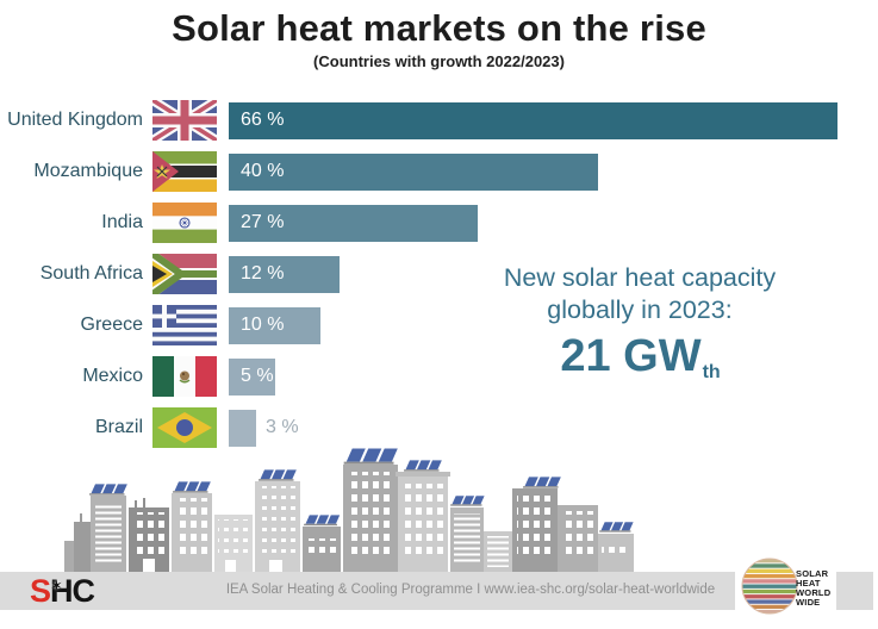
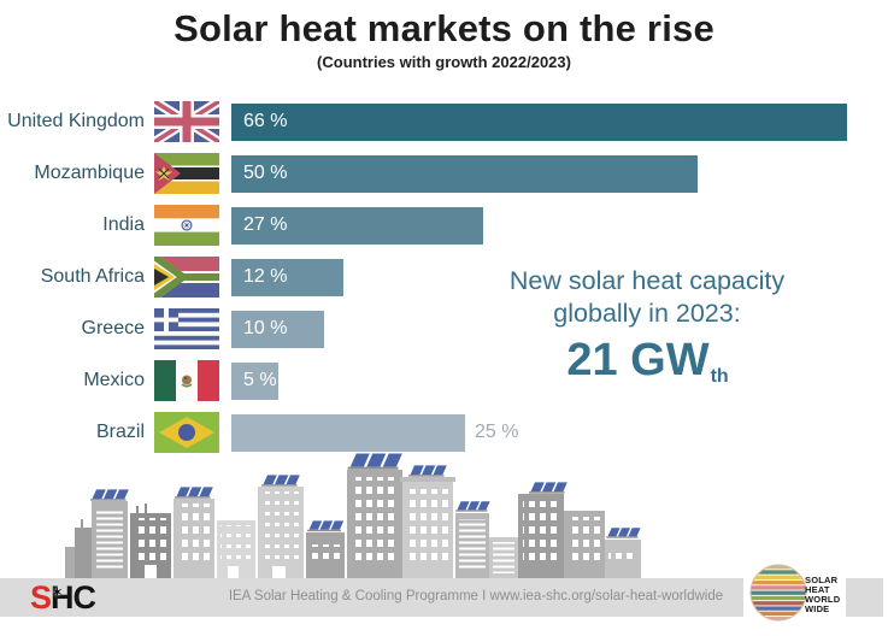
Mozambique: 40 -> 50
Brazil: 3 -> 25
